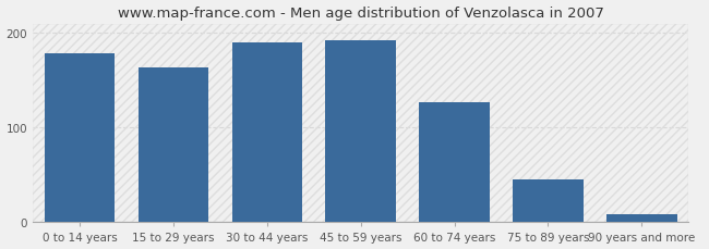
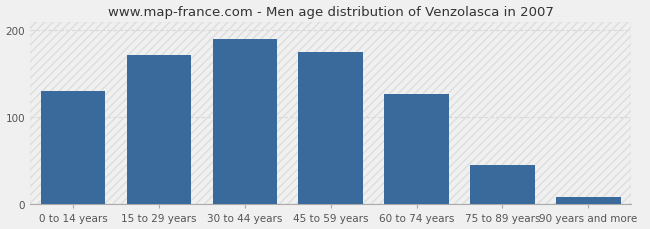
0 to 14 years: 178 -> 130
15 to 29 years: 164 -> 172
45 to 59 years: 192 -> 175
